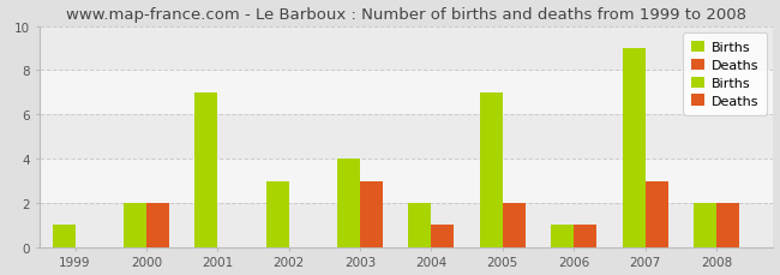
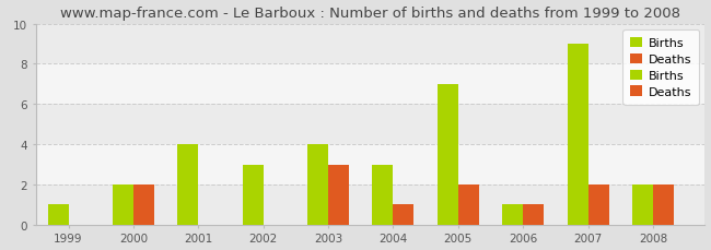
Births/2001: 7 -> 4
Births/2004: 2 -> 3
Deaths/2007: 3 -> 2
